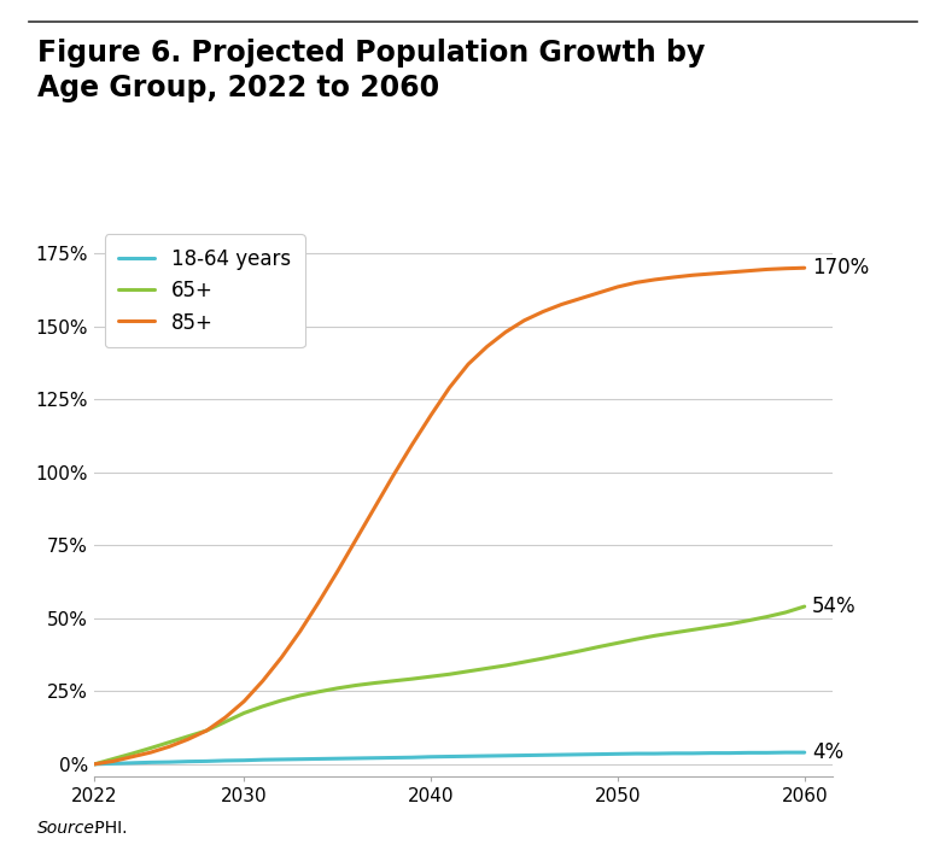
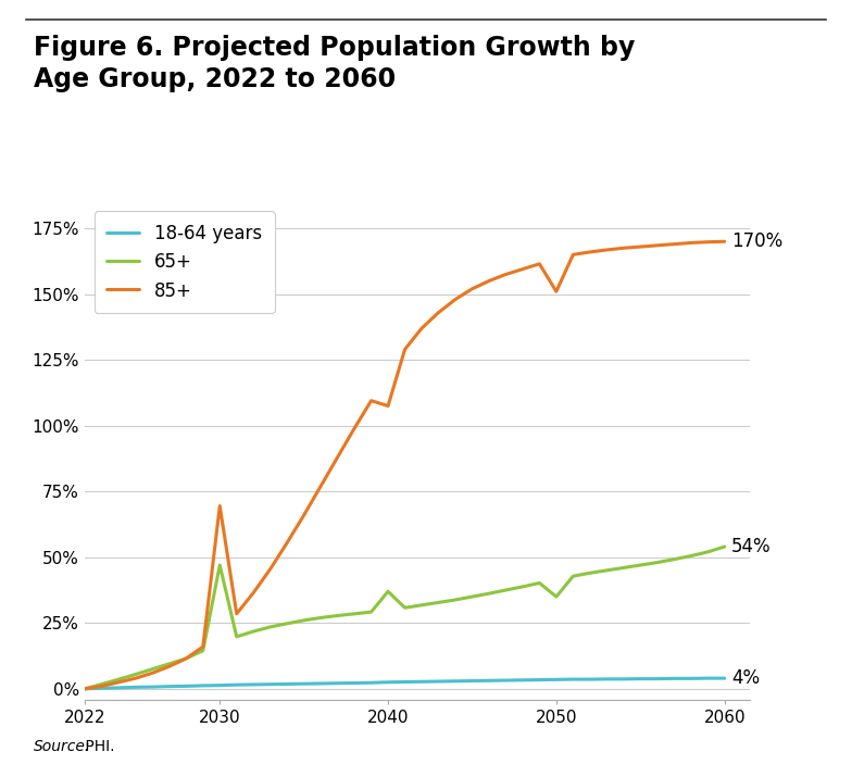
65+/2030: 17.5% -> 47.0%
85+/2030: 21.5% -> 69.5%
65+/2040: 30.0% -> 37.0%
85+/2040: 119.5% -> 107.5%
65+/2050: 41.5% -> 35.0%
85+/2050: 163.5% -> 151.0%
